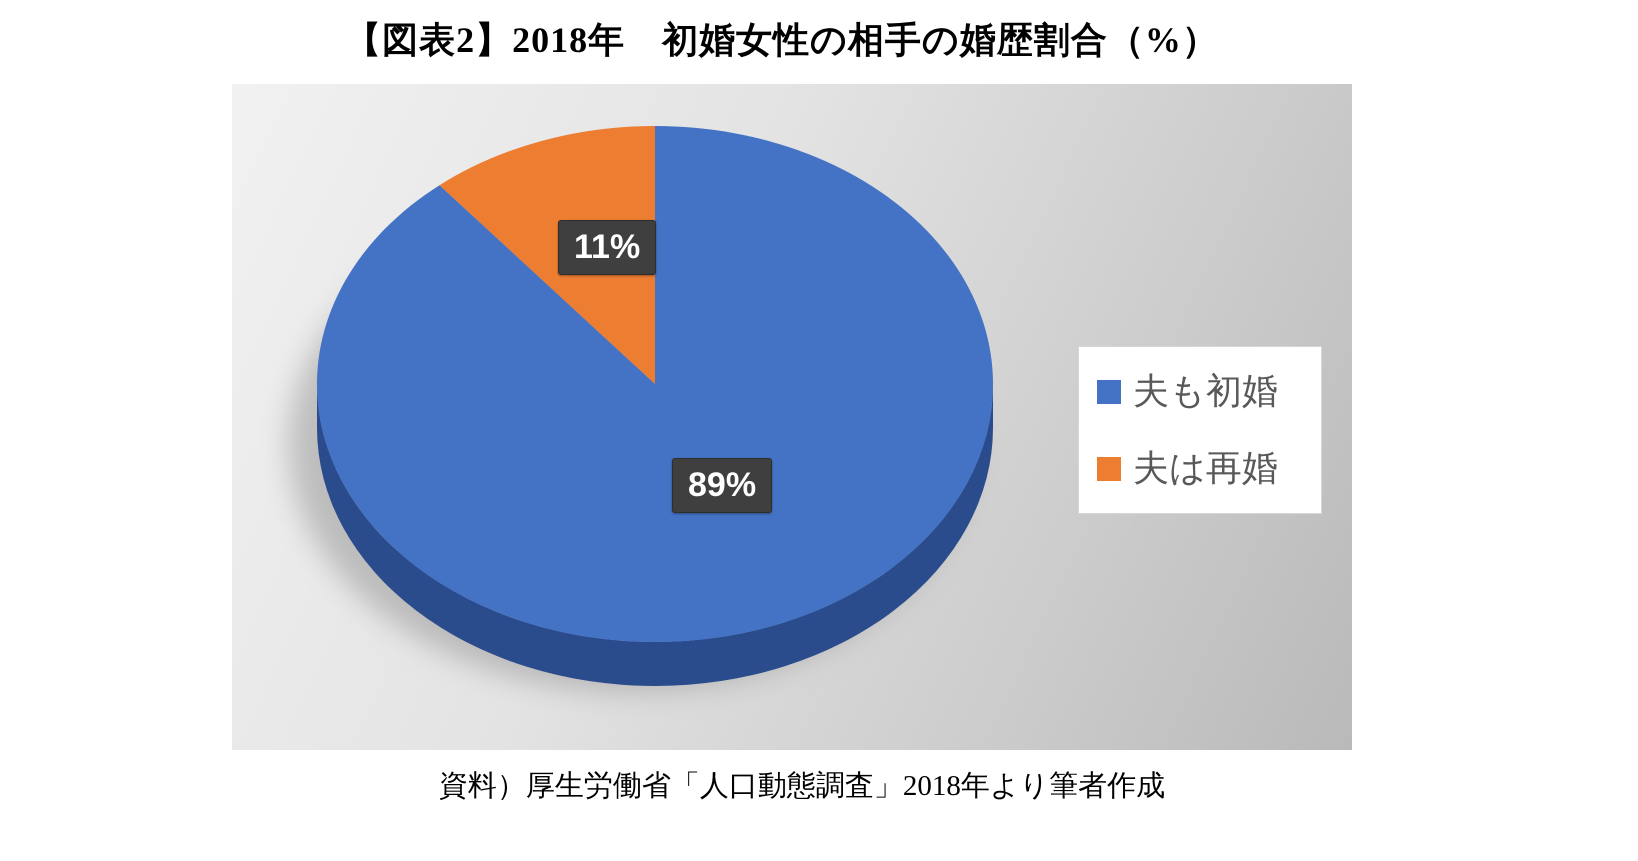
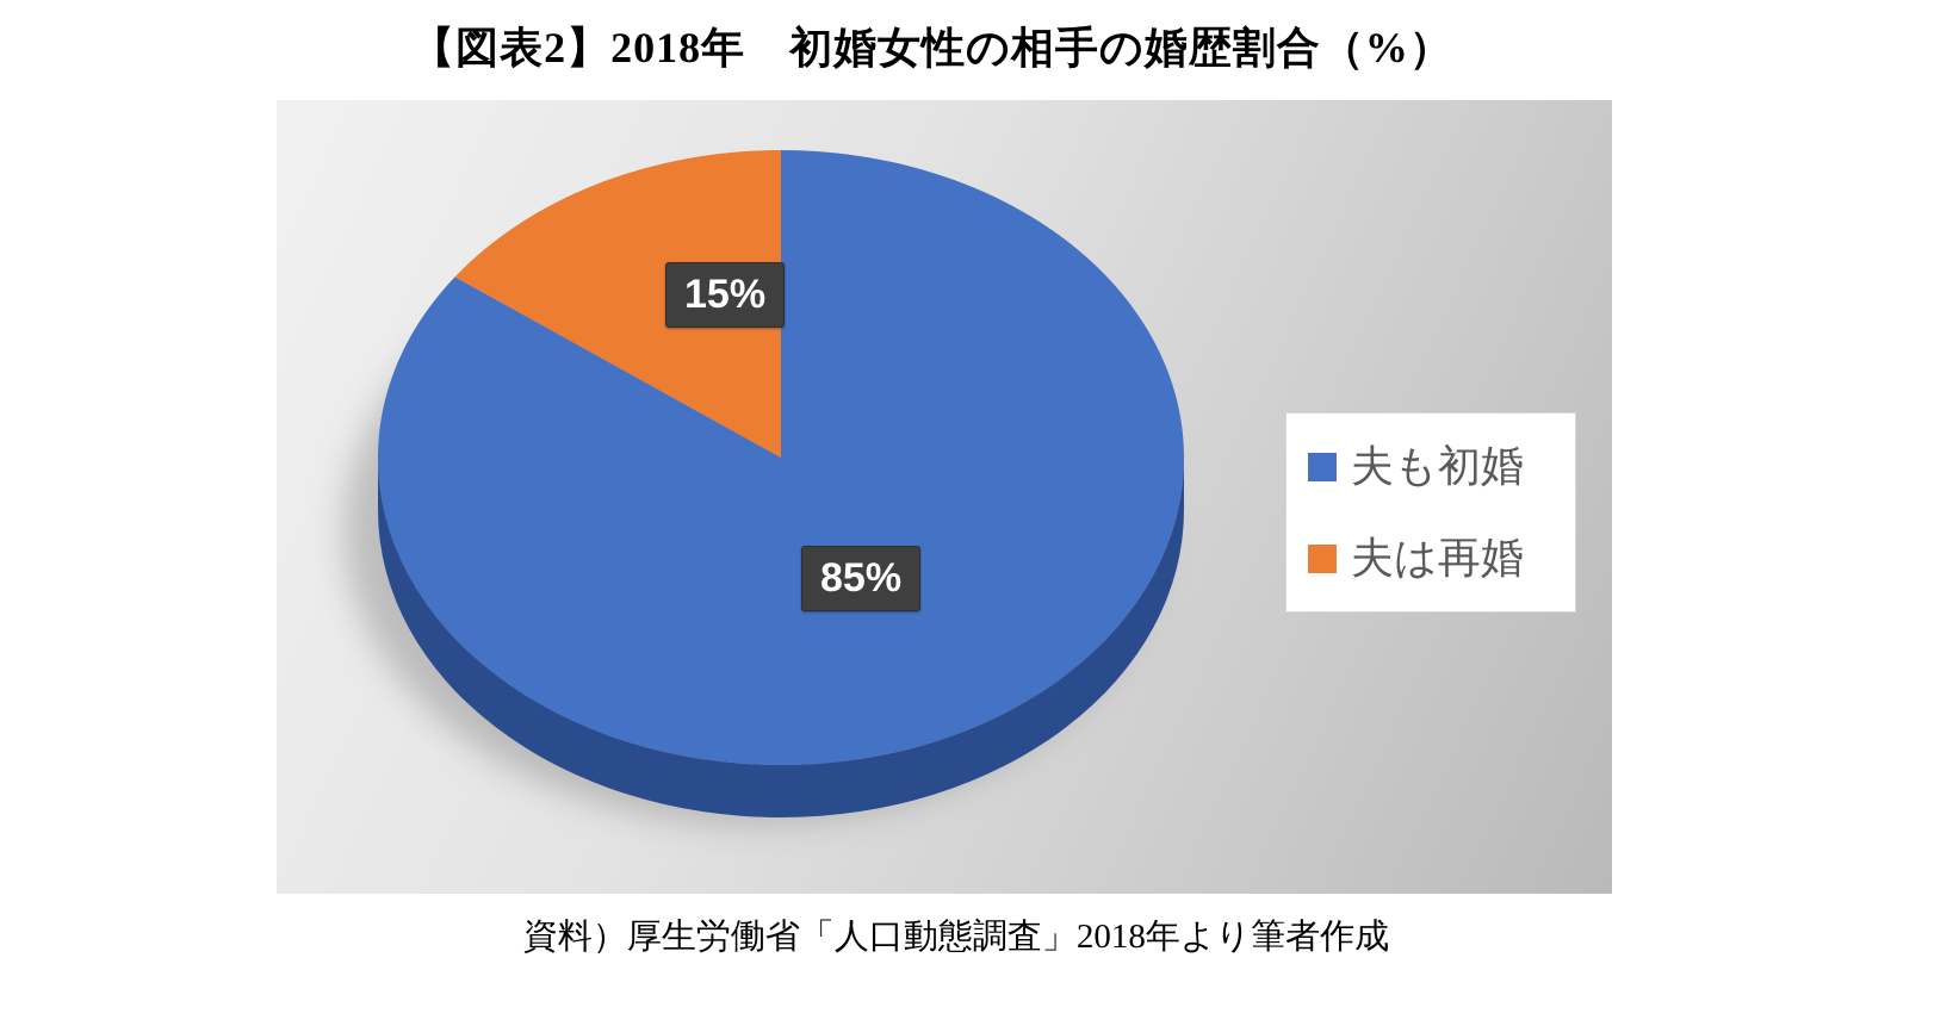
夫も初婚: 89% -> 85%
夫は再婚: 11% -> 15%
